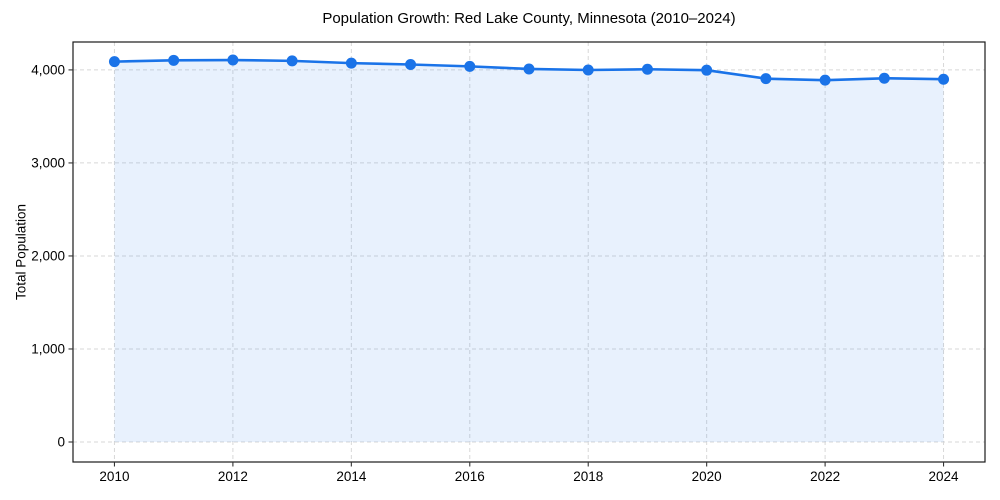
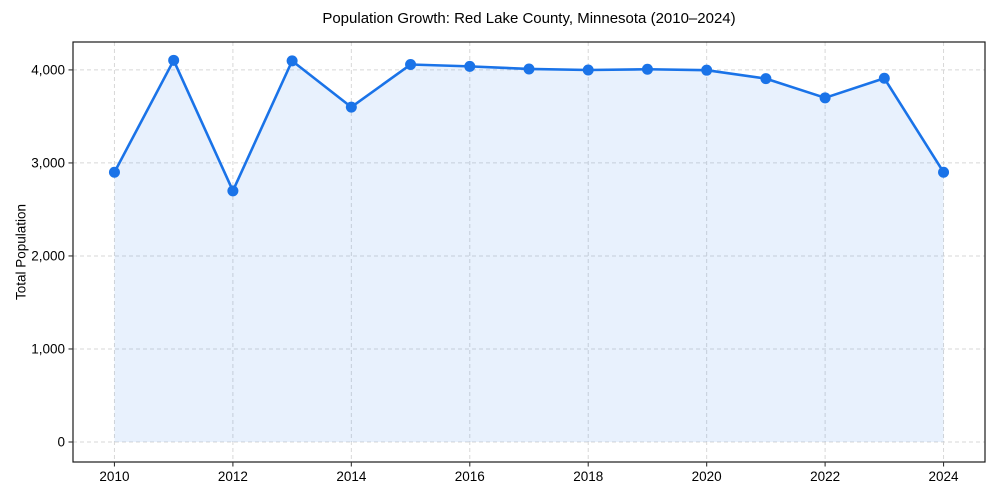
2010: 4100 -> 2900
2012: 4100 -> 2700
2014: 4100 -> 3600
2022: 3900 -> 3700
2024: 3900 -> 2900
